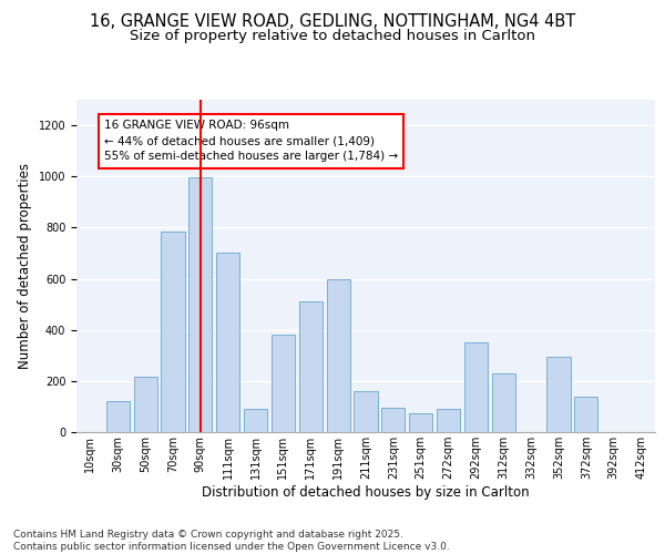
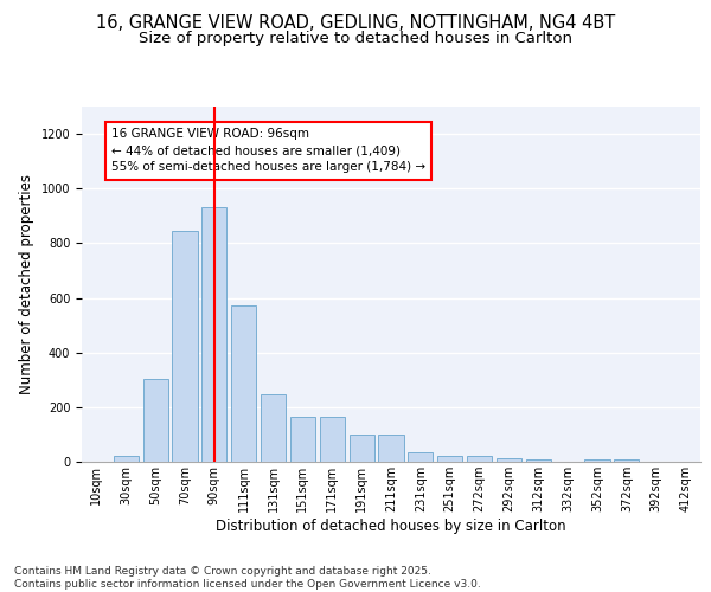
30sqm: 120 -> 20
50sqm: 215 -> 305
70sqm: 785 -> 845
90sqm: 995 -> 930
111sqm: 700 -> 570
131sqm: 90 -> 245
151sqm: 380 -> 163
171sqm: 510 -> 163
191sqm: 600 -> 100
211sqm: 160 -> 100
231sqm: 95 -> 35
251sqm: 75 -> 20
272sqm: 90 -> 20
292sqm: 350 -> 15
312sqm: 230 -> 10
352sqm: 295 -> 10
372sqm: 140 -> 10
